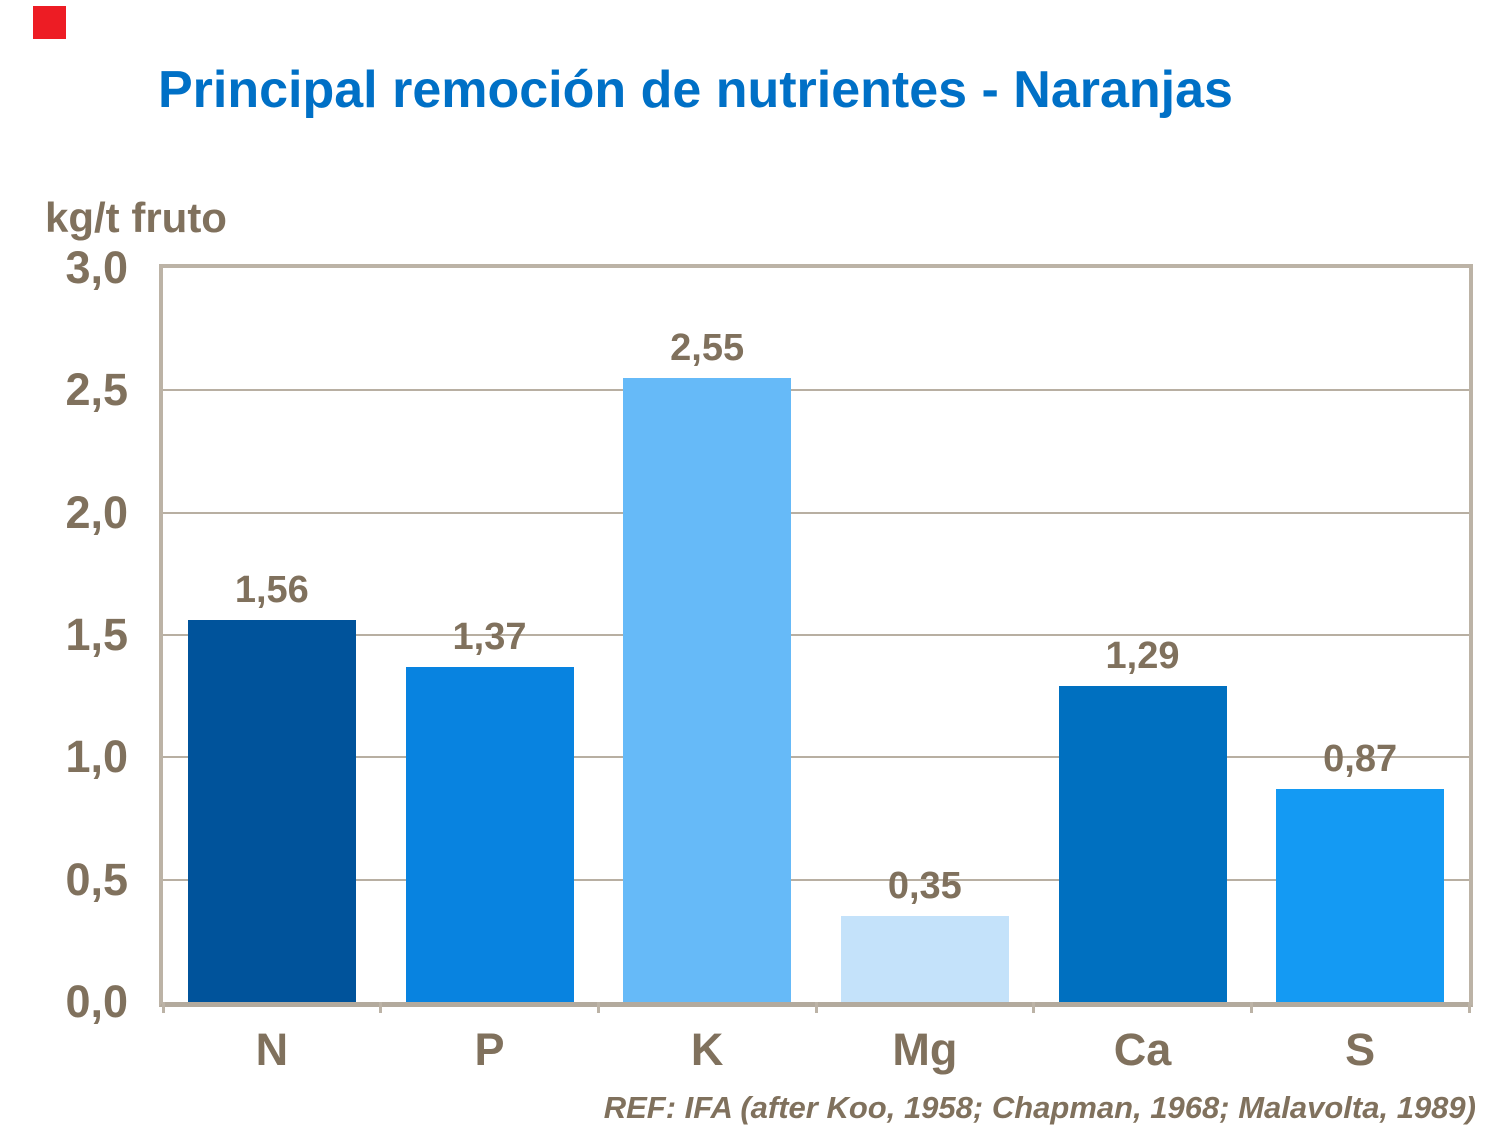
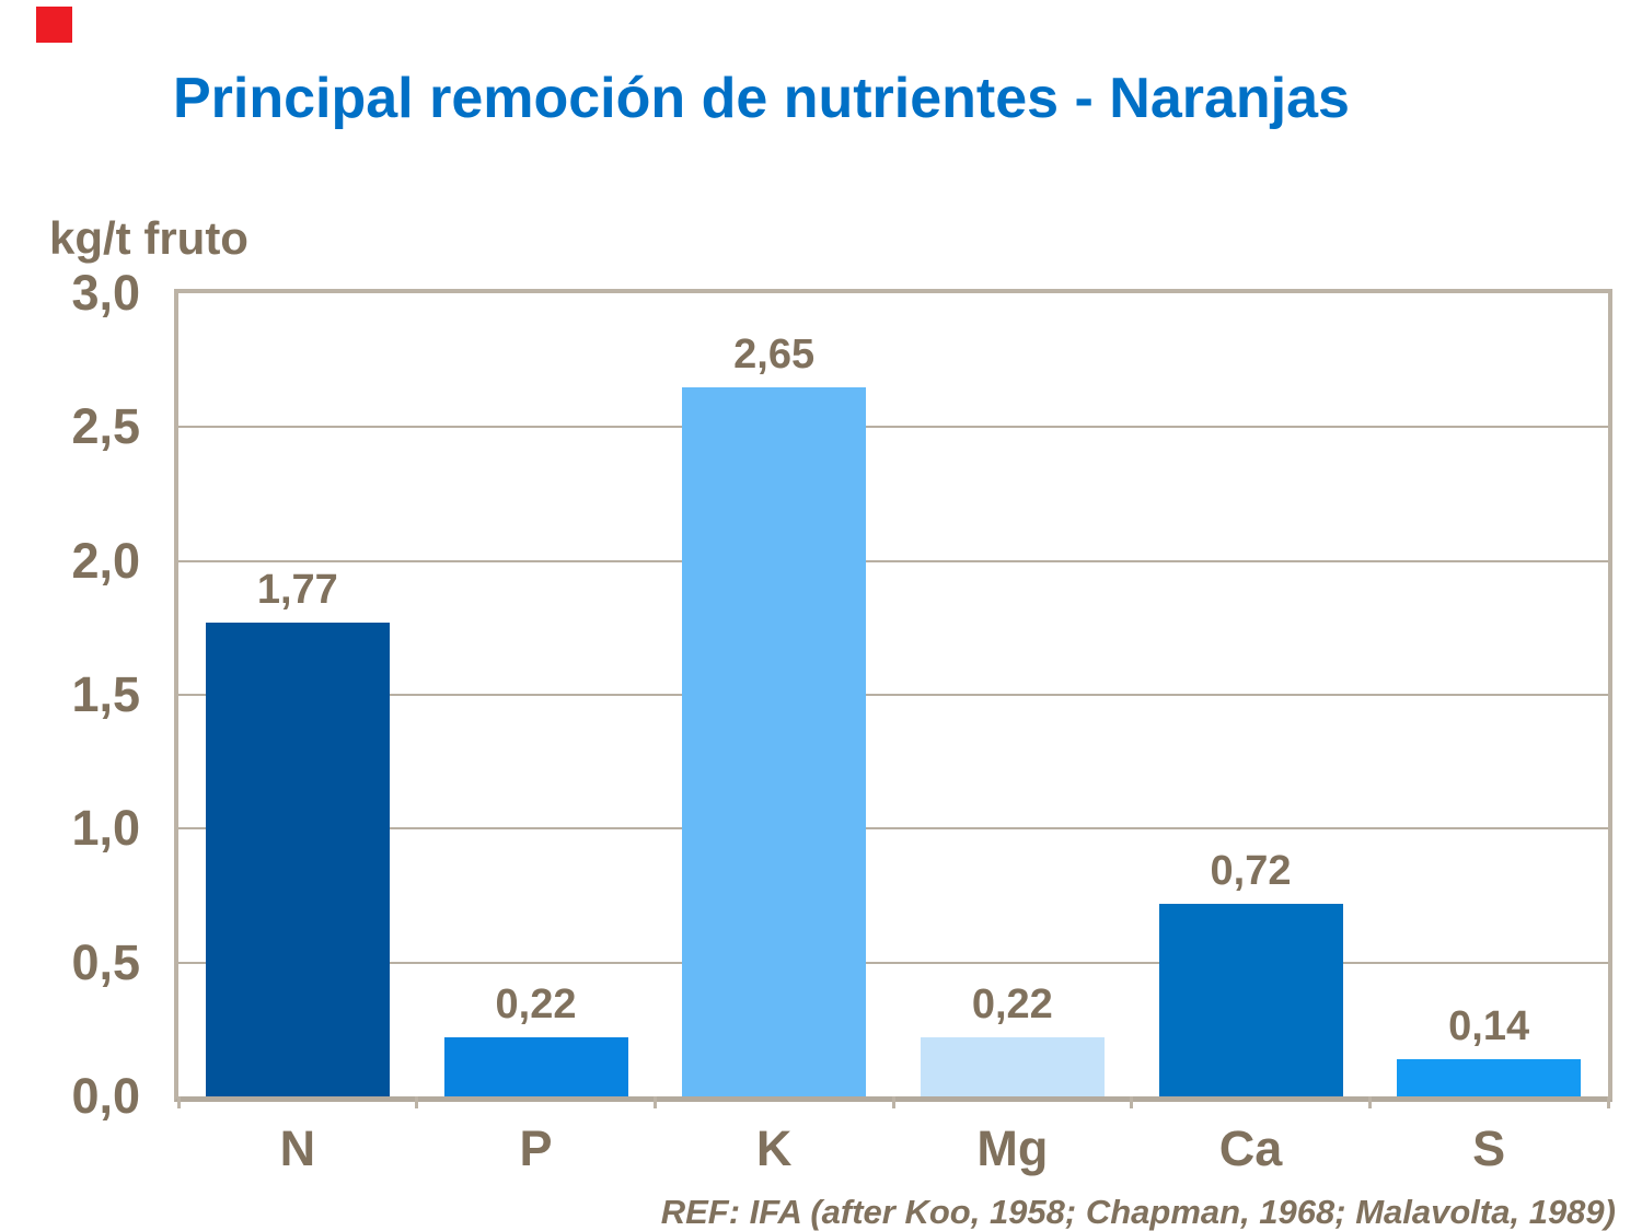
N: 1,56 -> 1,77
P: 1,37 -> 0,22
K: 2,55 -> 2,65
Mg: 0,35 -> 0,22
Ca: 1,29 -> 0,72
S: 0,87 -> 0,14
